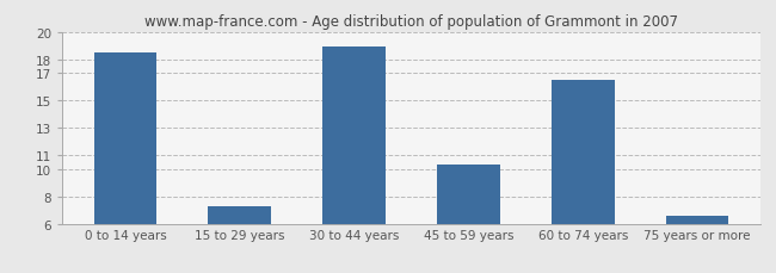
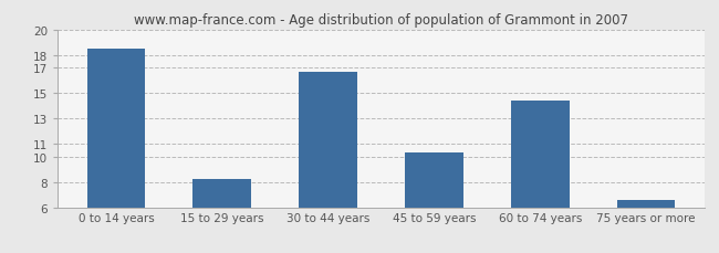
15 to 29 years: 7.3 -> 8.2
30 to 44 years: 18.9 -> 16.7
60 to 74 years: 16.5 -> 14.4
